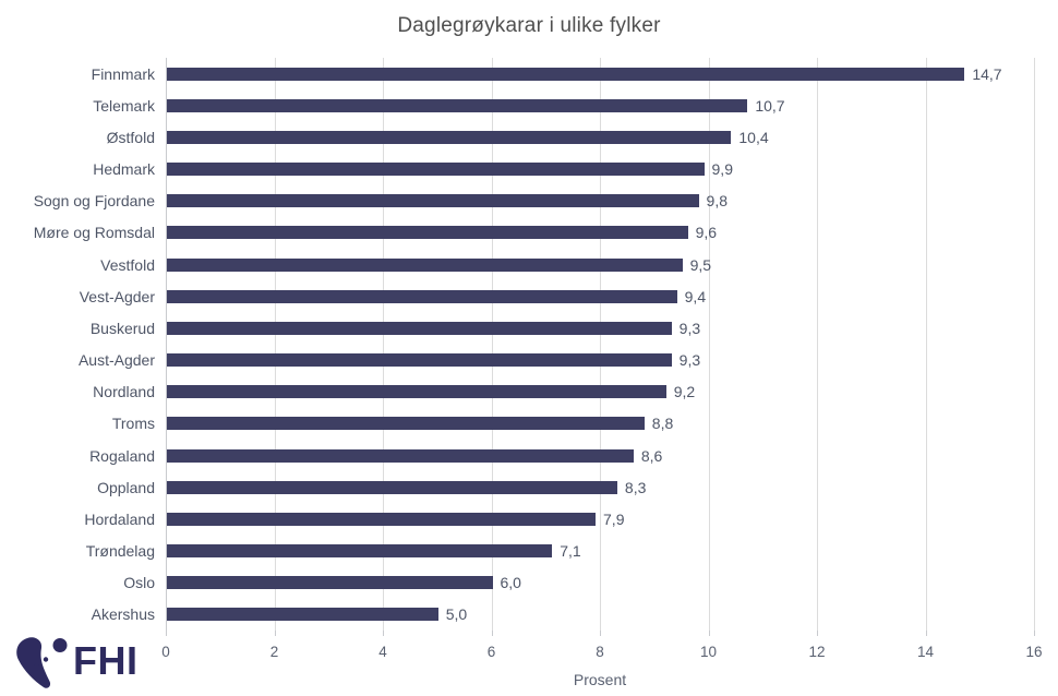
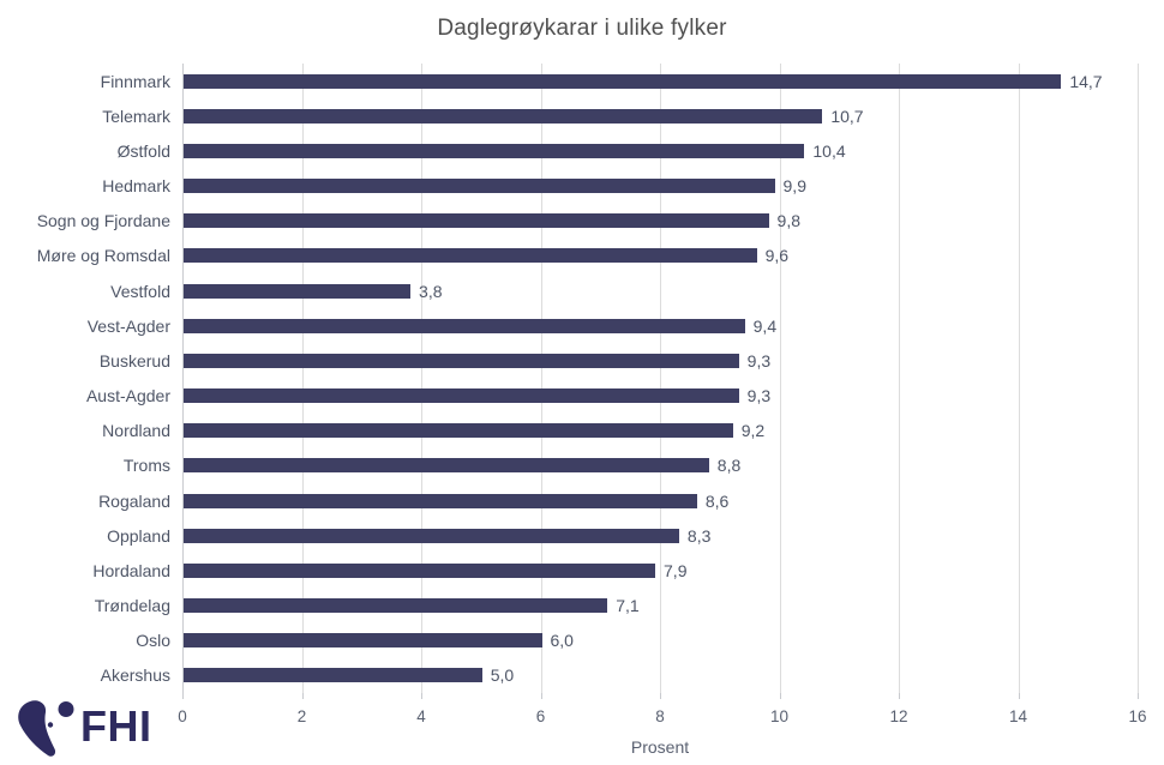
Vestfold: 9,5 -> 3,8
